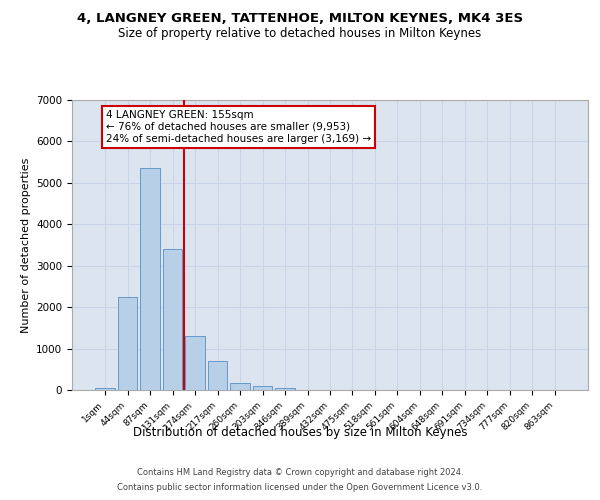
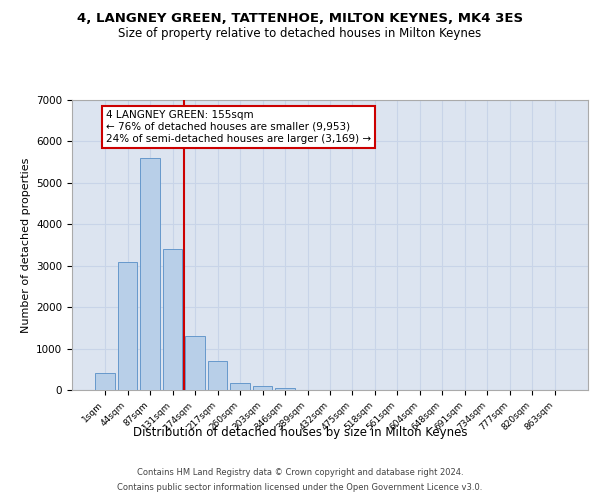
1sqm: 50 -> 400
44sqm: 2250 -> 3100
87sqm: 5350 -> 5600
